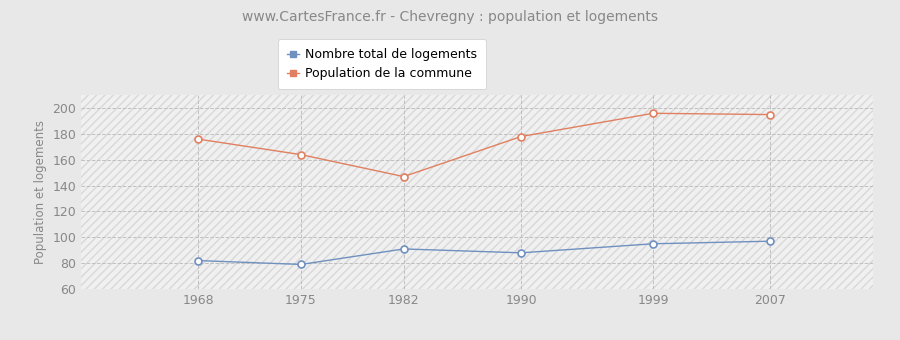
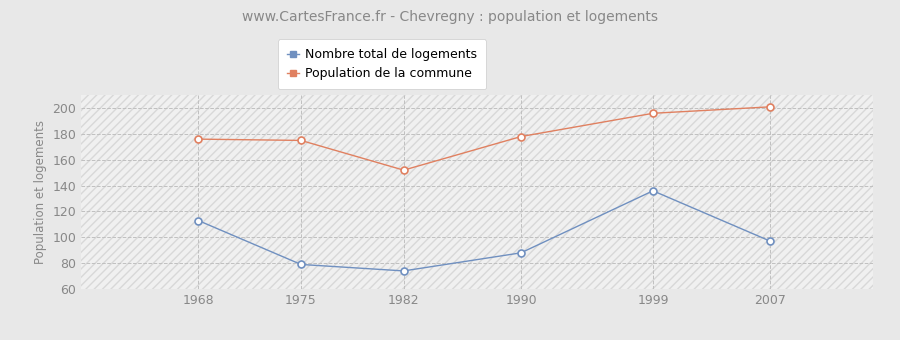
Nombre total de logements/1968: 82 -> 113
Population de la commune/1975: 164 -> 175
Nombre total de logements/1982: 91 -> 74
Population de la commune/1982: 147 -> 152
Nombre total de logements/1999: 95 -> 136
Population de la commune/2007: 195 -> 201
